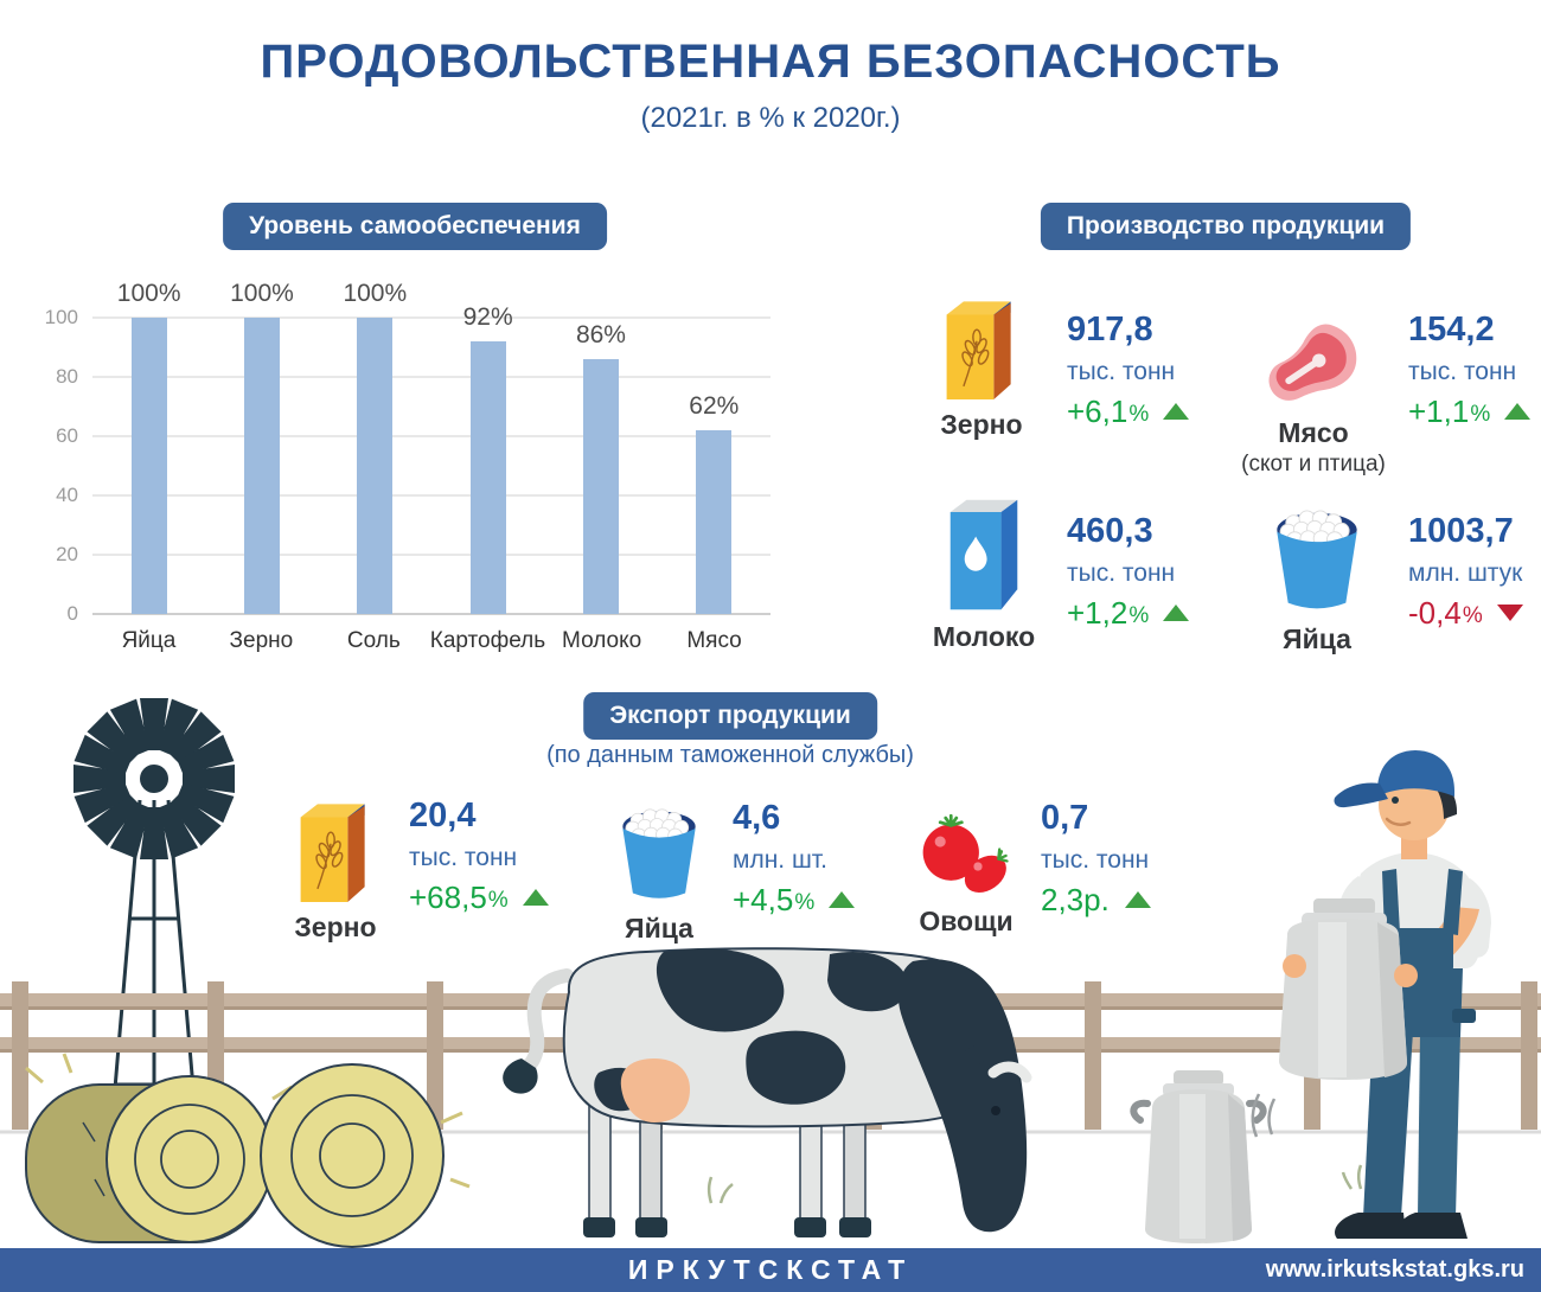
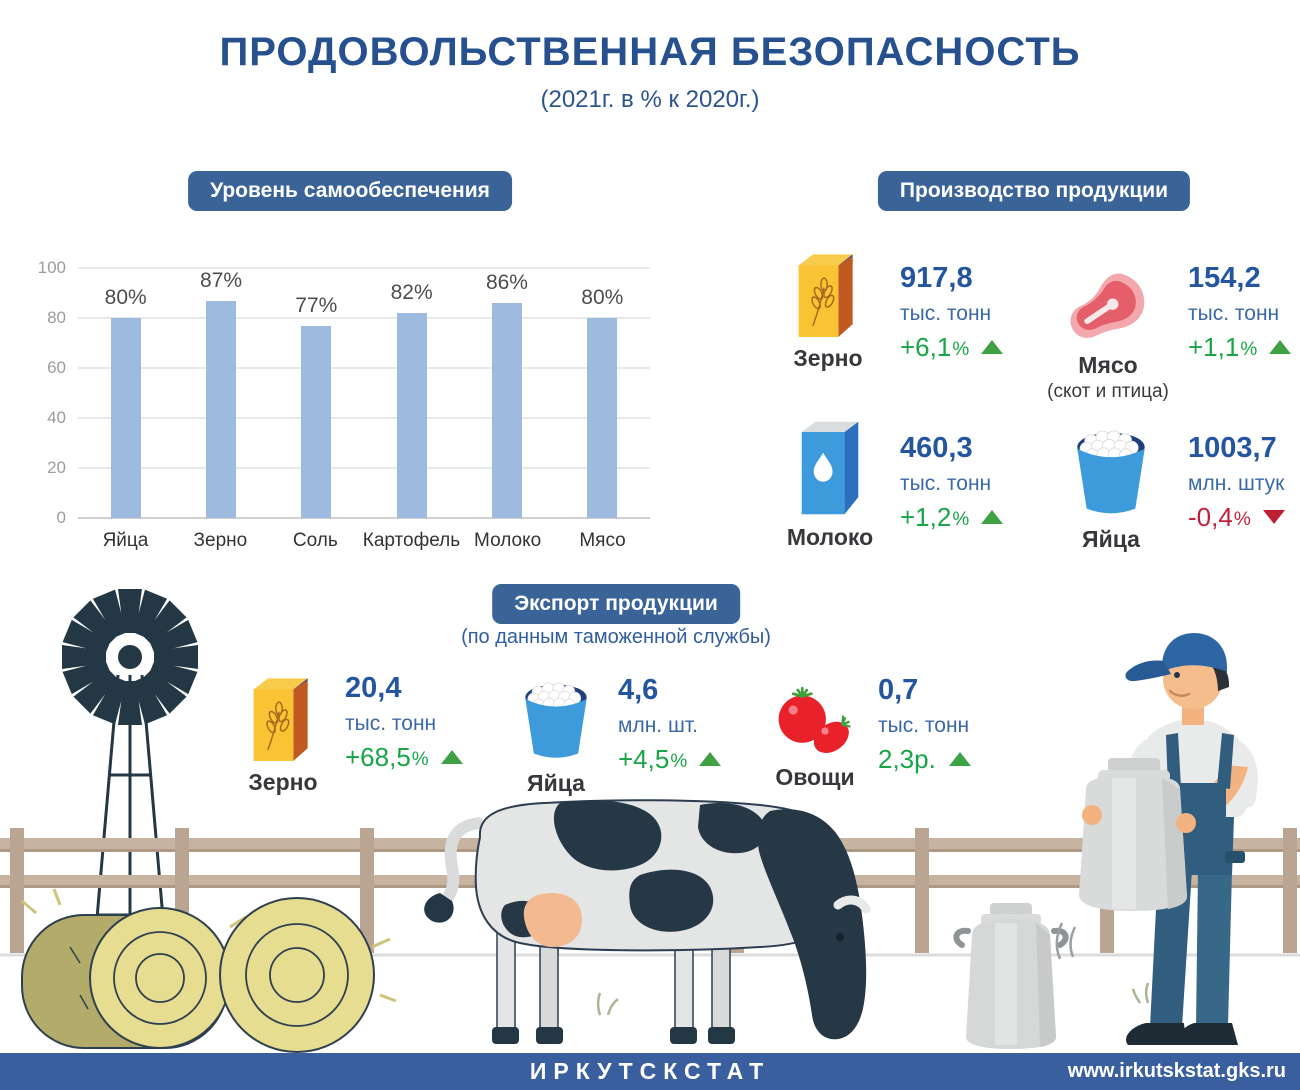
Яйца: 100% -> 80%
Зерно: 100% -> 87%
Соль: 100% -> 77%
Картофель: 92% -> 82%
Мясо: 62% -> 80%
